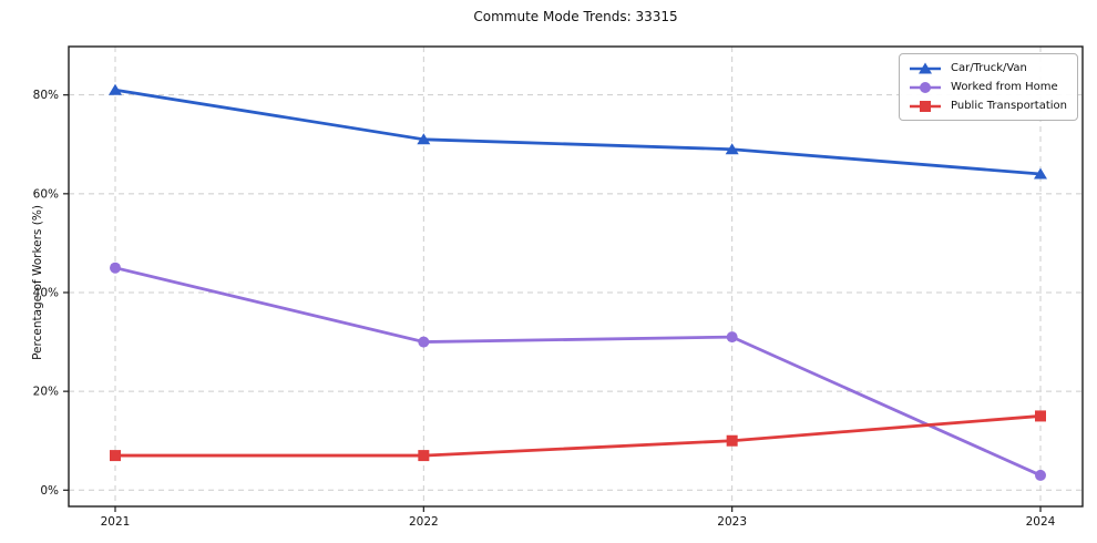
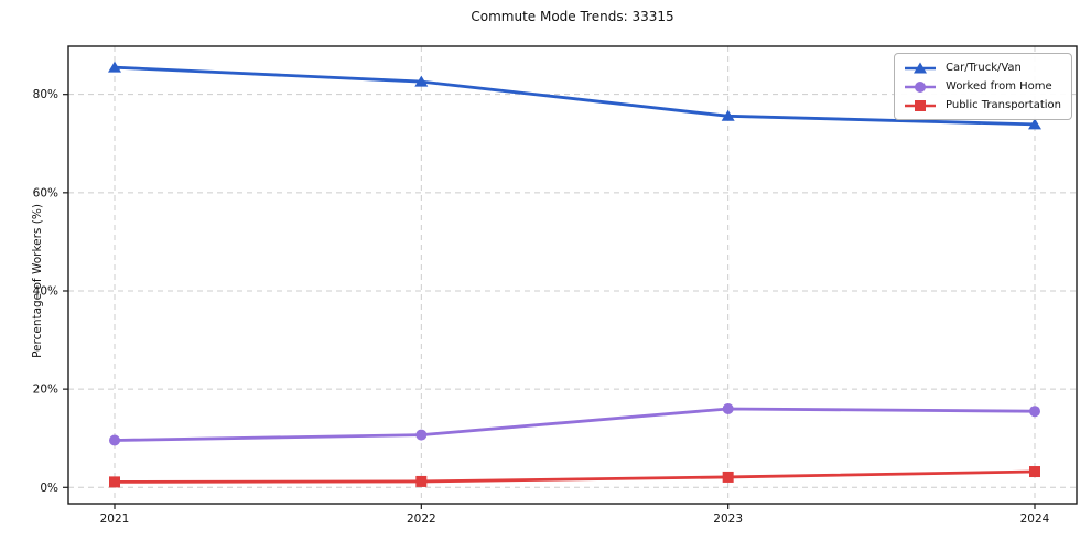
Car/Truck/Van/2021: 81% -> 86%
Worked from Home/2021: 45% -> 10%
Public Transportation/2021: 7% -> 1%
Car/Truck/Van/2022: 71% -> 83%
Worked from Home/2022: 30% -> 11%
Public Transportation/2022: 7% -> 1%
Car/Truck/Van/2023: 69% -> 76%
Worked from Home/2023: 31% -> 16%
Public Transportation/2023: 10% -> 2%
Car/Truck/Van/2024: 64% -> 74%
Worked from Home/2024: 3% -> 16%
Public Transportation/2024: 15% -> 3%
